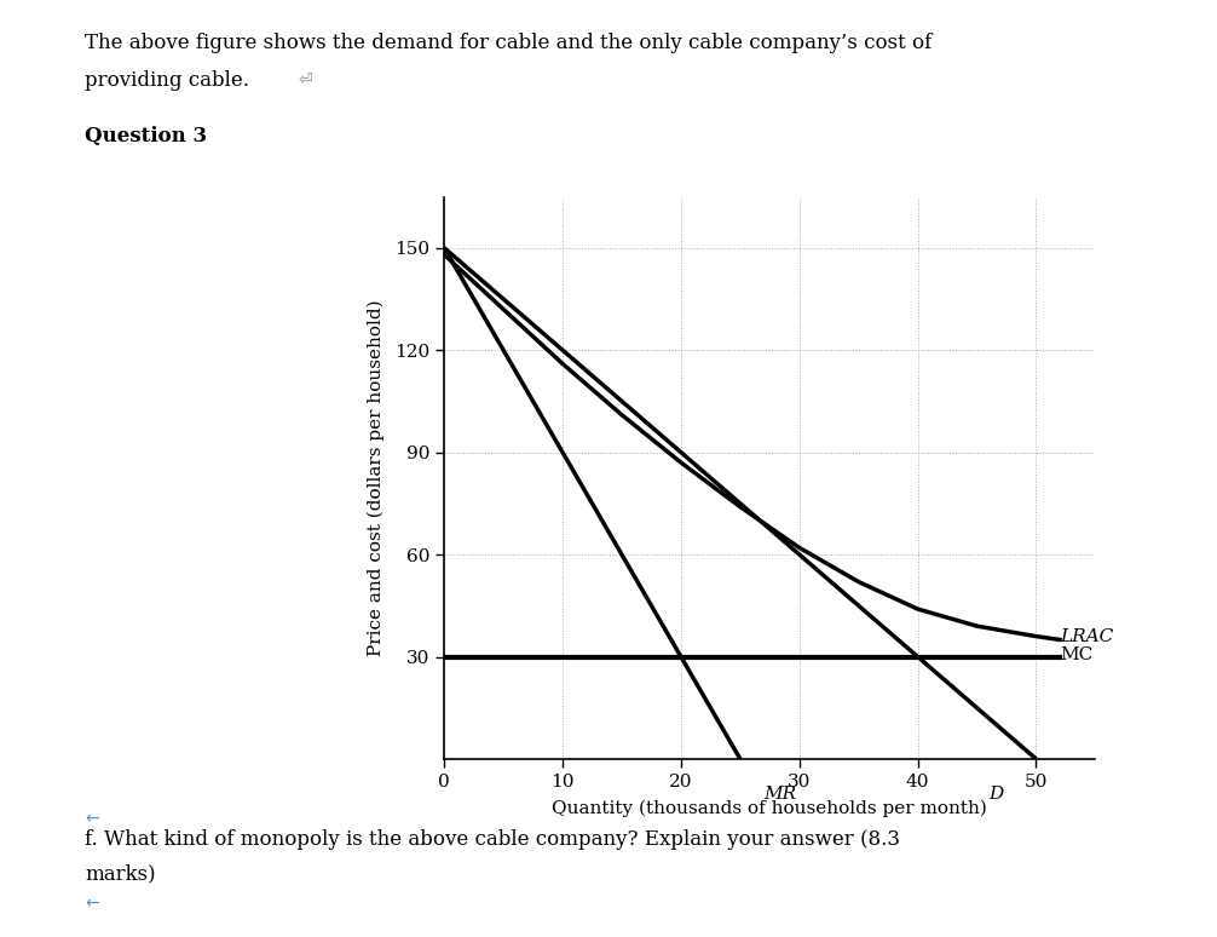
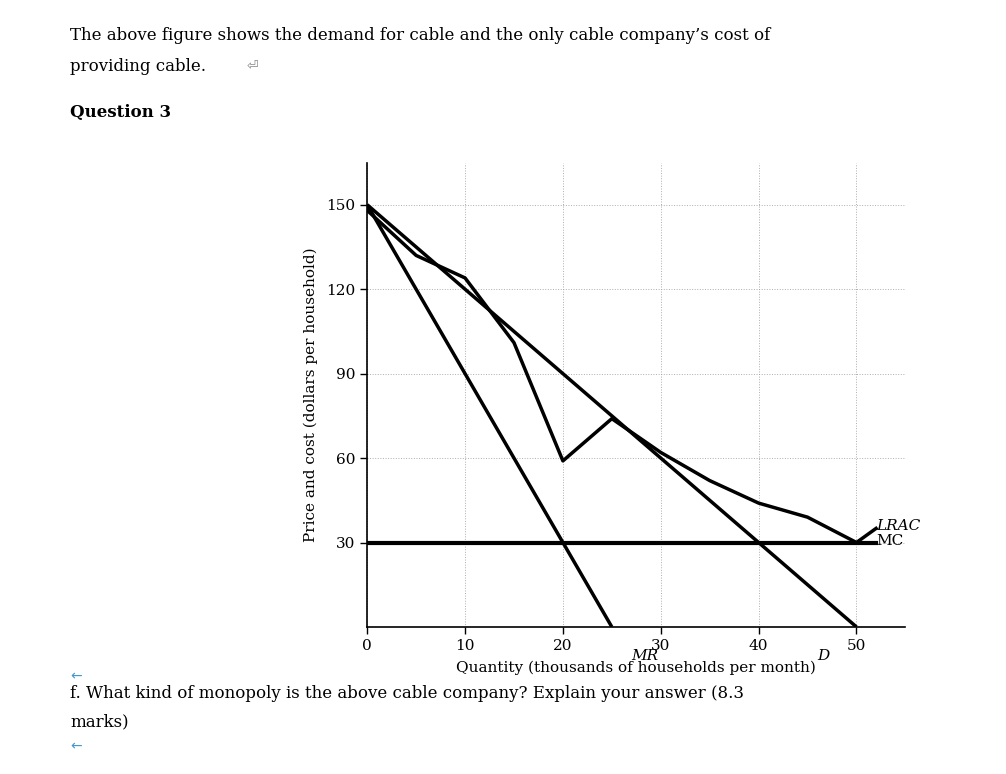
10: 116 -> 124
20: 87 -> 59
50: 36 -> 30
